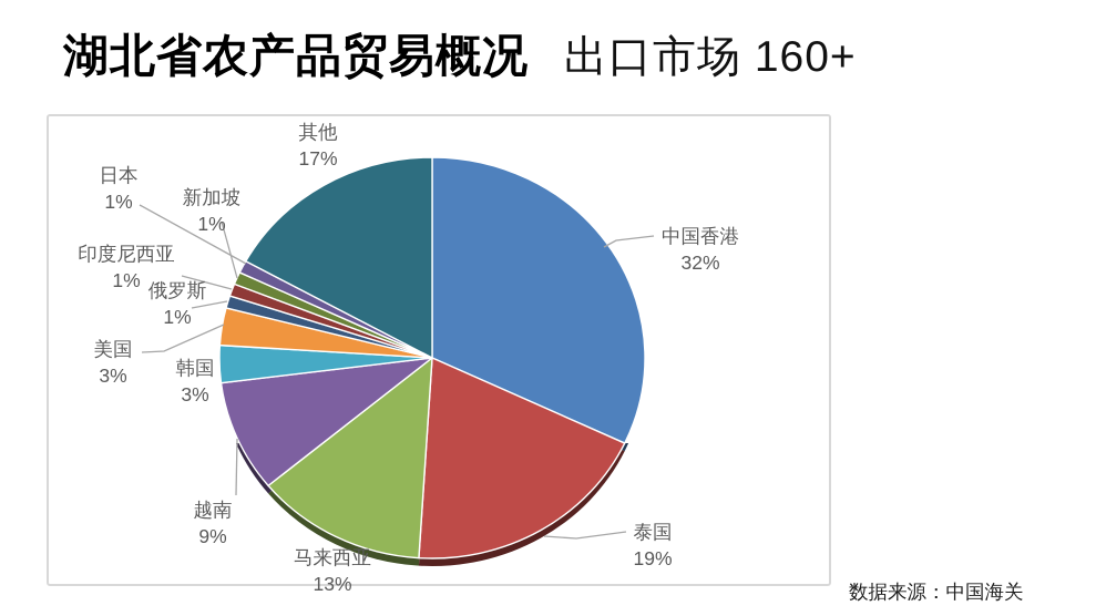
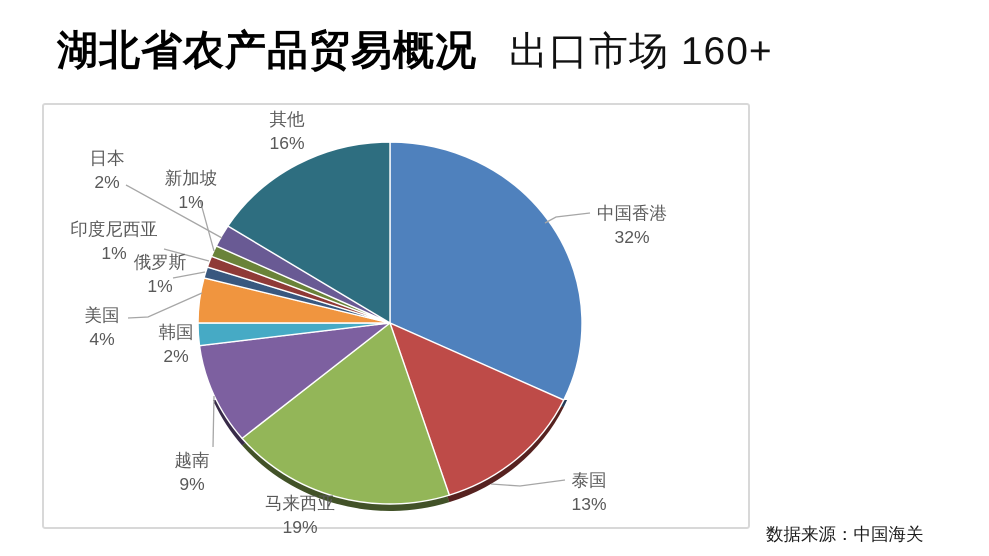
泰国: 19% -> 13%
马来西亚: 13% -> 19%
韩国: 3% -> 2%
美国: 3% -> 4%
日本: 1% -> 2%
其他: 17% -> 16%
